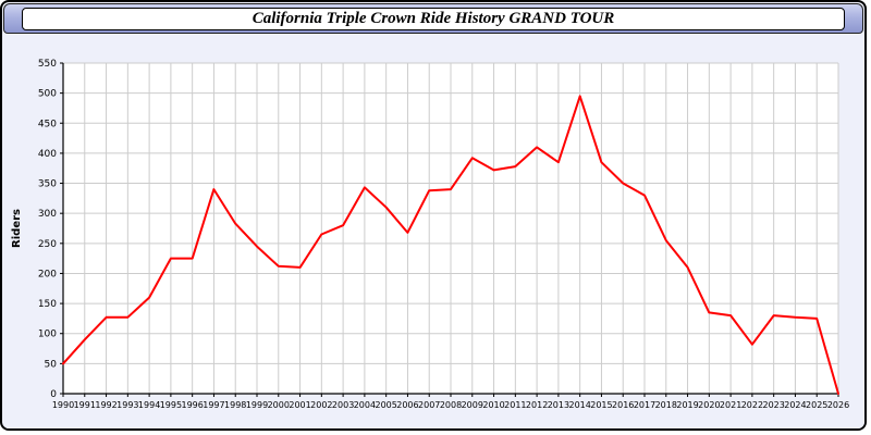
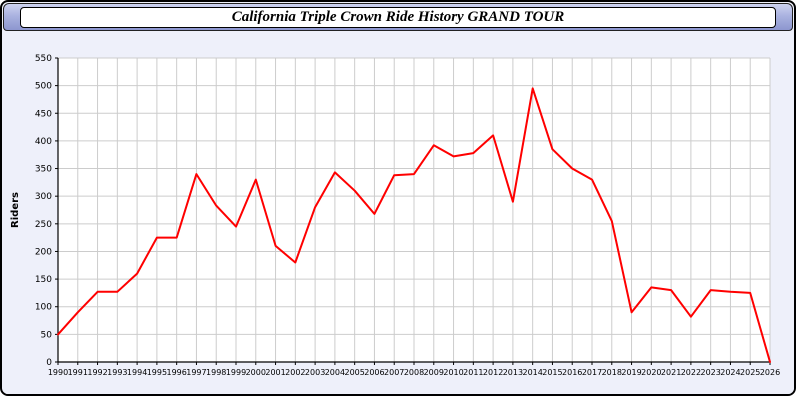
2000: 210 -> 330
2002: 260 -> 180
2013: 380 -> 290
2019: 210 -> 90
